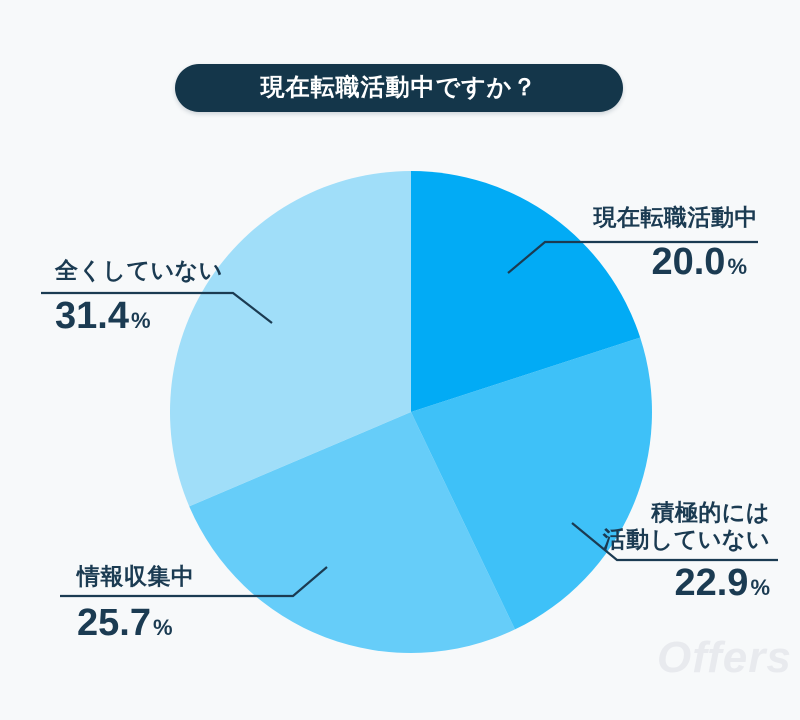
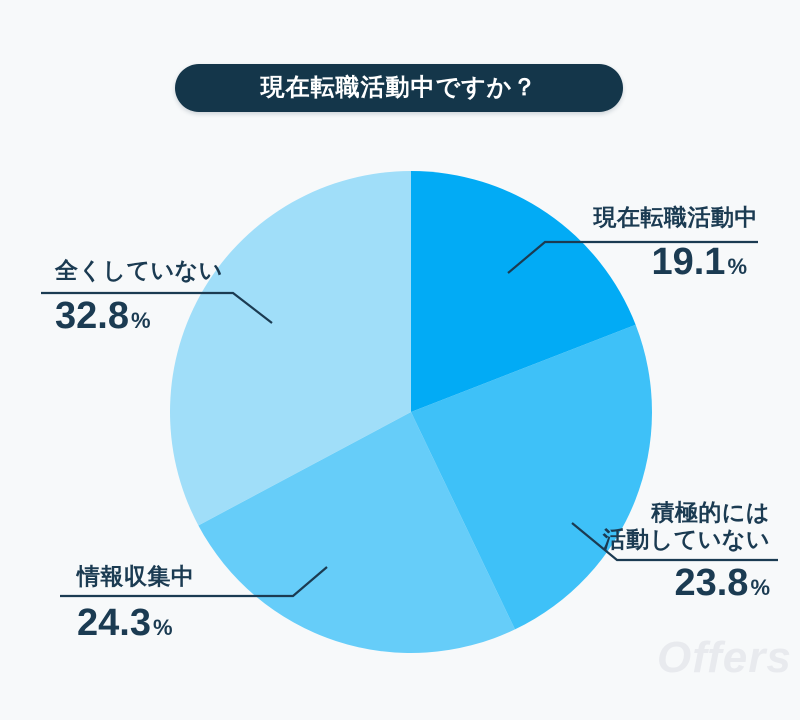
現在転職活動中: 20.0 -> 19.1
積極的には活動していない: 22.9 -> 23.8
情報収集中: 25.7 -> 24.3
全くしていない: 31.4 -> 32.8
